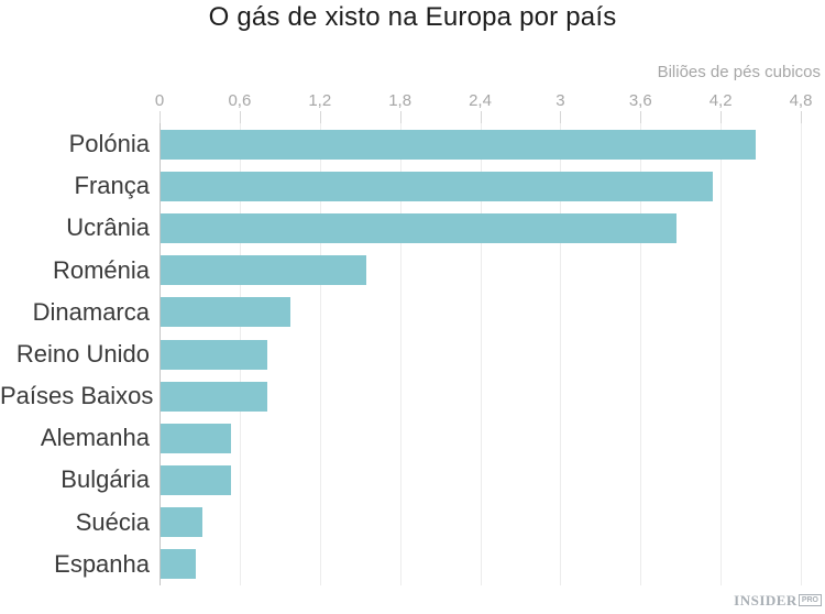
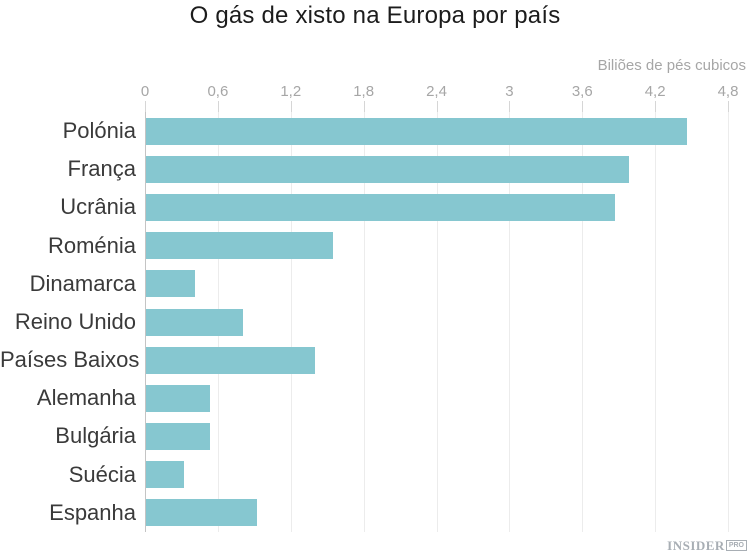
França: 4,13 -> 3,98
Dinamarca: 0,97 -> 0,40
Países Baixos: 0,80 -> 1,39
Espanha: 0,26 -> 0,91
